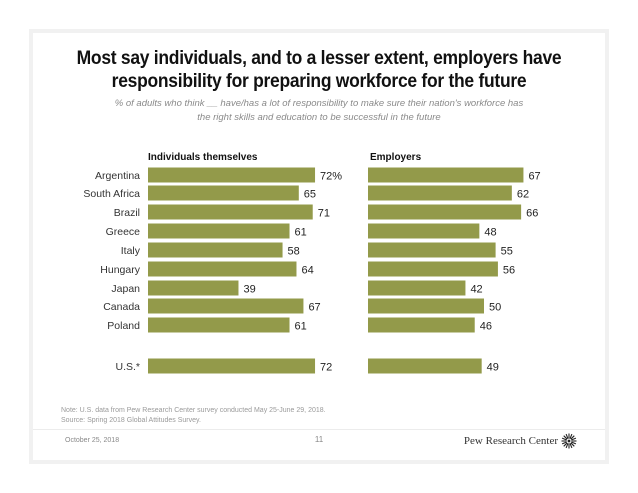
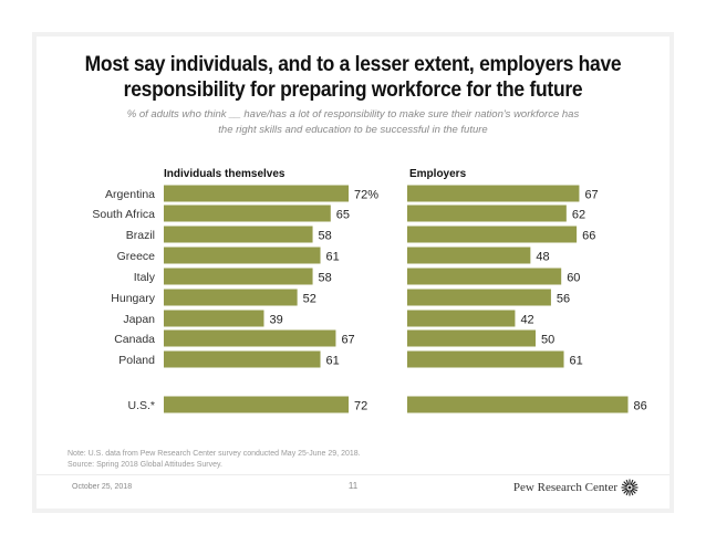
Individuals themselves/Brazil: 71 -> 58
Individuals themselves/Hungary: 64 -> 52
Employers/Italy: 55 -> 60
Employers/Poland: 46 -> 61
Employers/U.S.*: 49 -> 86
